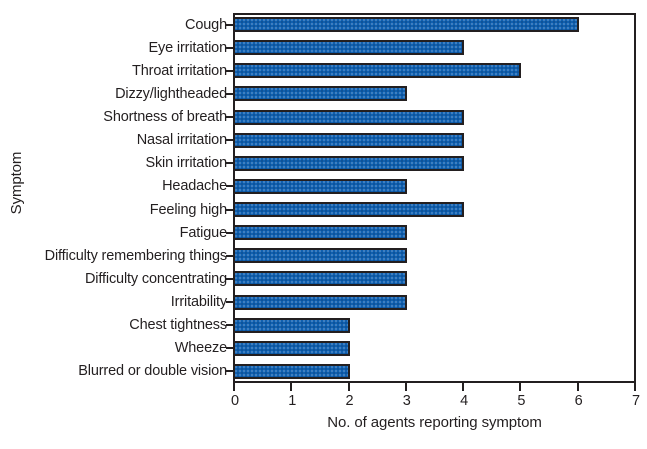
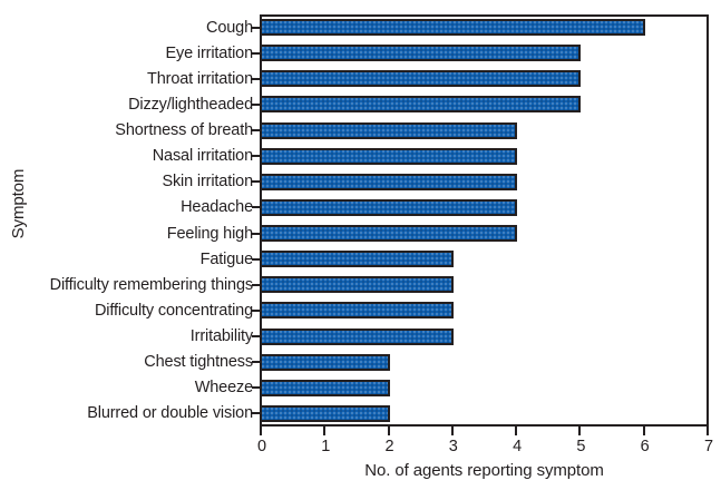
Eye irritation: 4 -> 5
Dizzy/lightheaded: 3 -> 5
Headache: 3 -> 4
